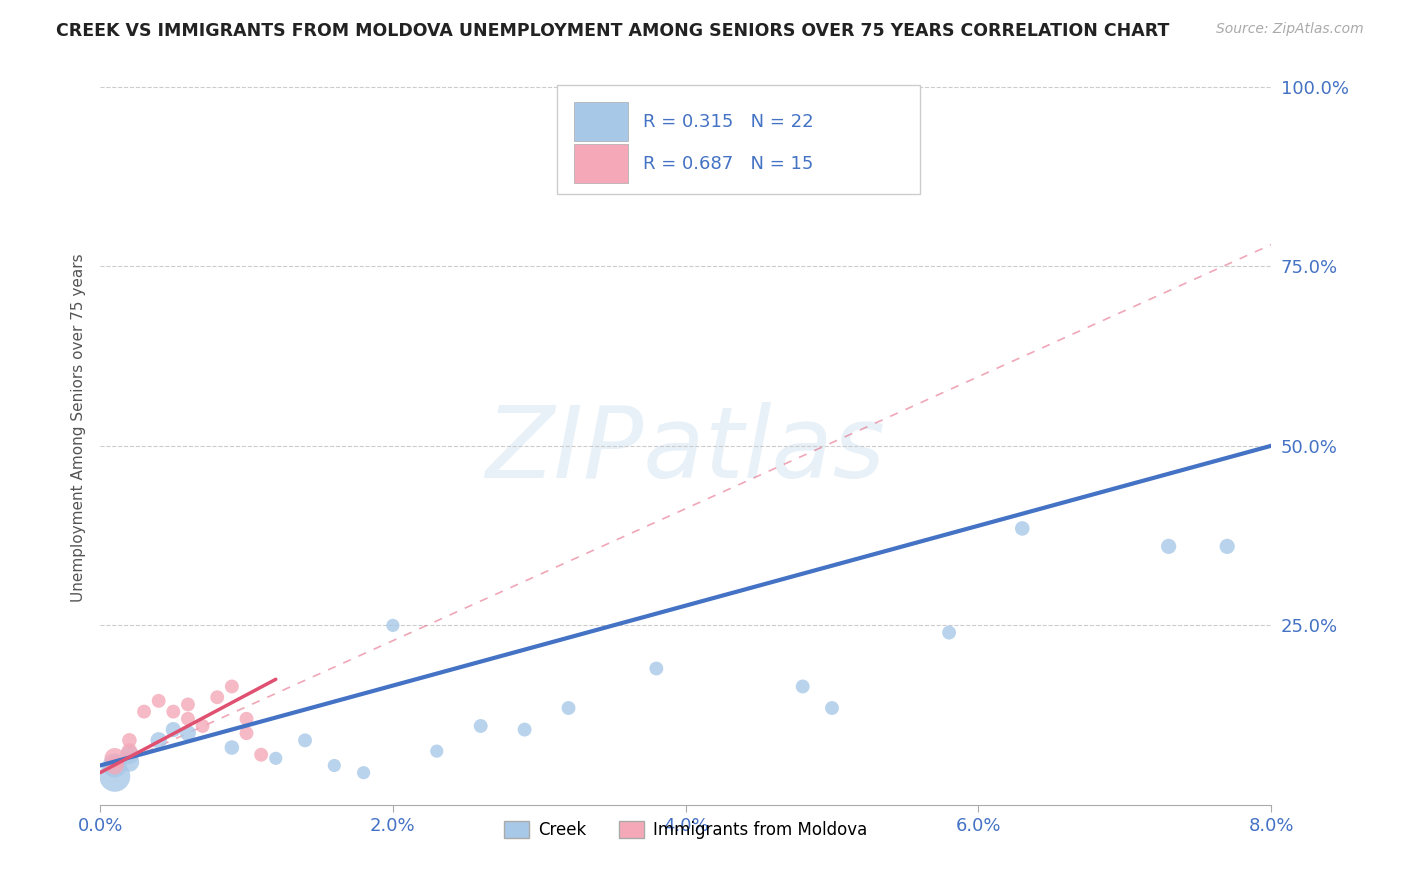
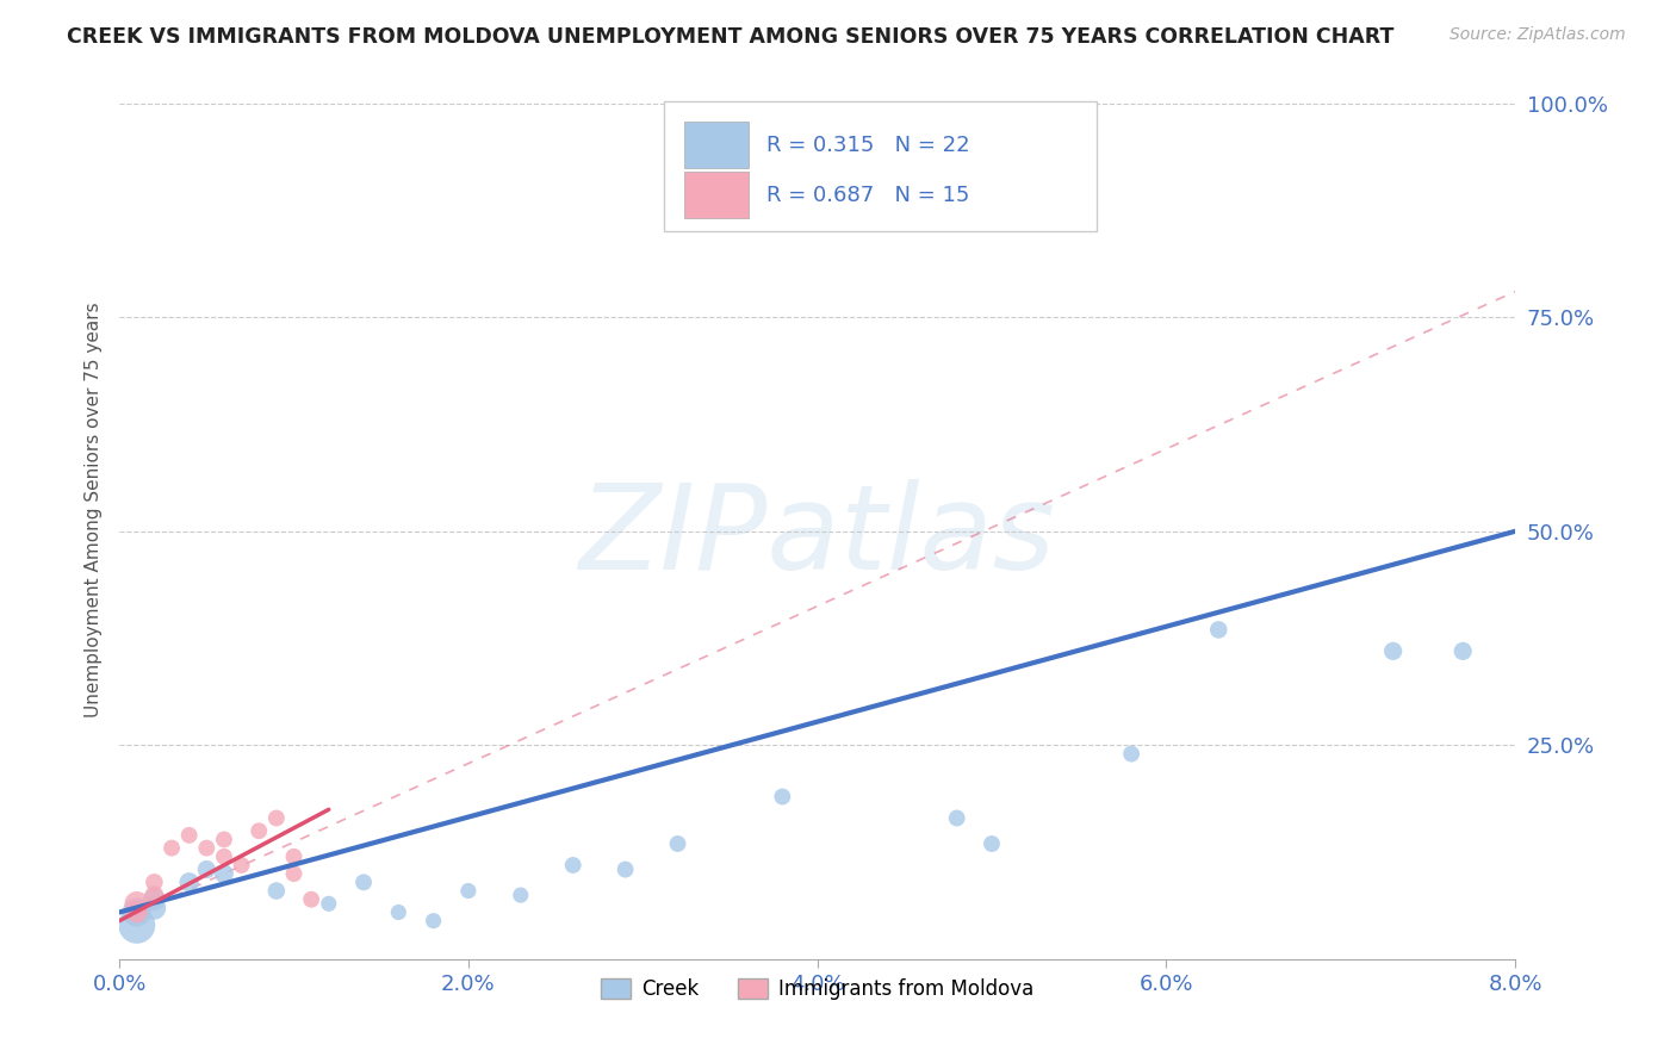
Creek/2.0%: 25.0% -> 8.0%
